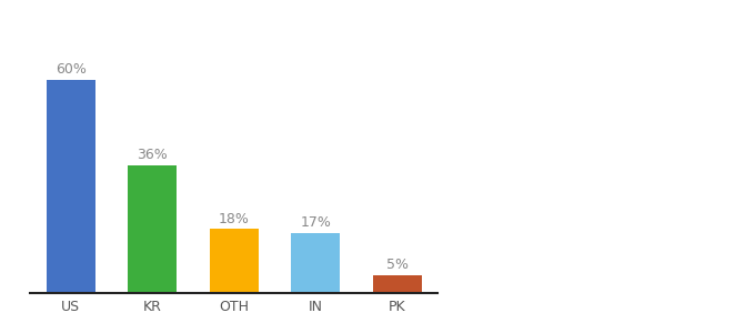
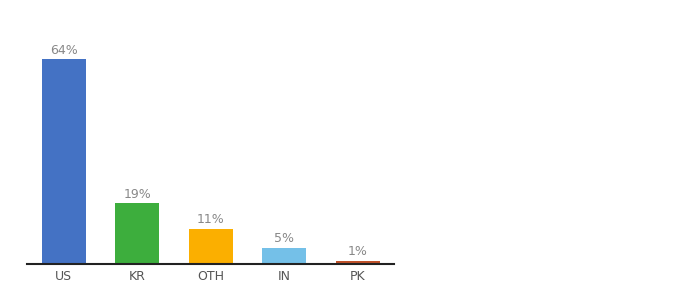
US: 60% -> 64%
KR: 36% -> 19%
OTH: 18% -> 11%
IN: 17% -> 5%
PK: 5% -> 1%
